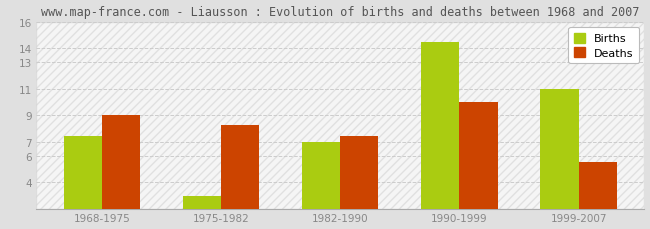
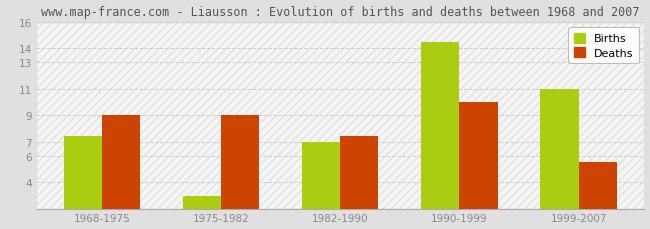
Deaths/1975-1982: 8.3 -> 9.0
